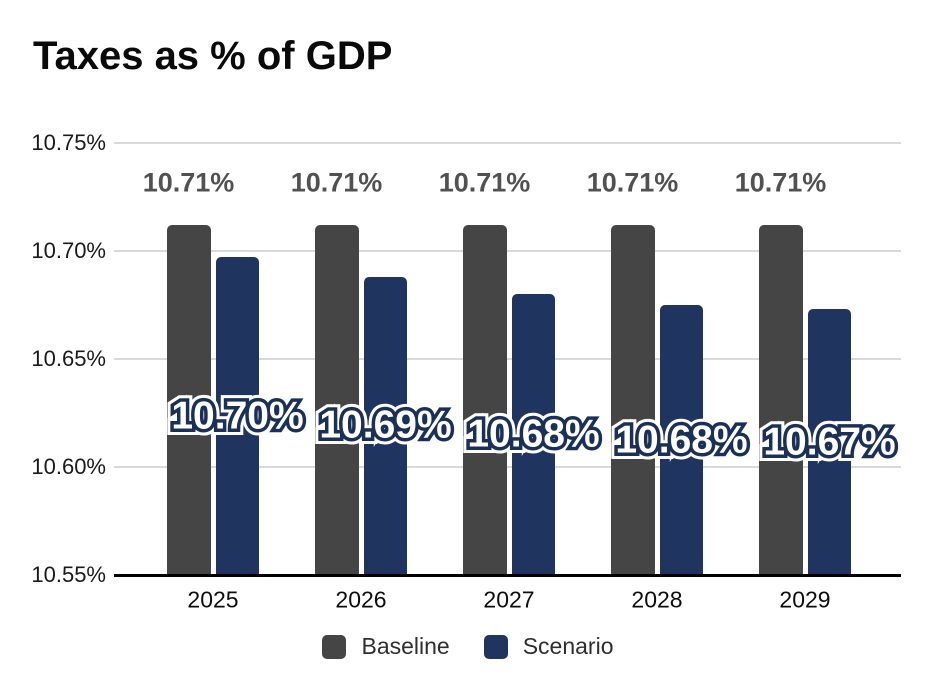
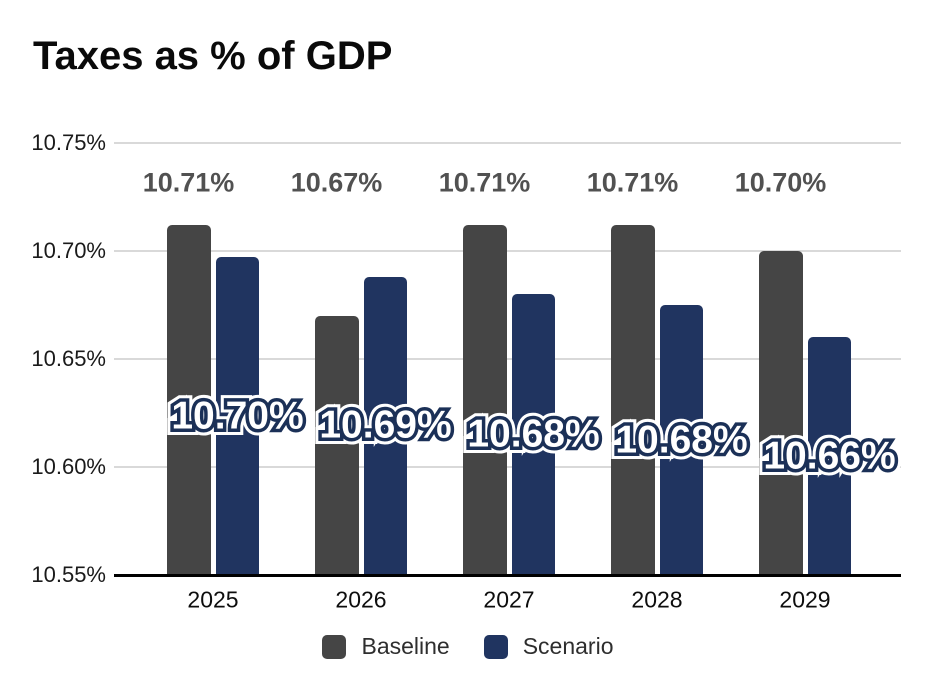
Baseline/2026: 10.71% -> 10.67%
Baseline/2029: 10.71% -> 10.70%
Scenario/2029: 10.67% -> 10.66%
